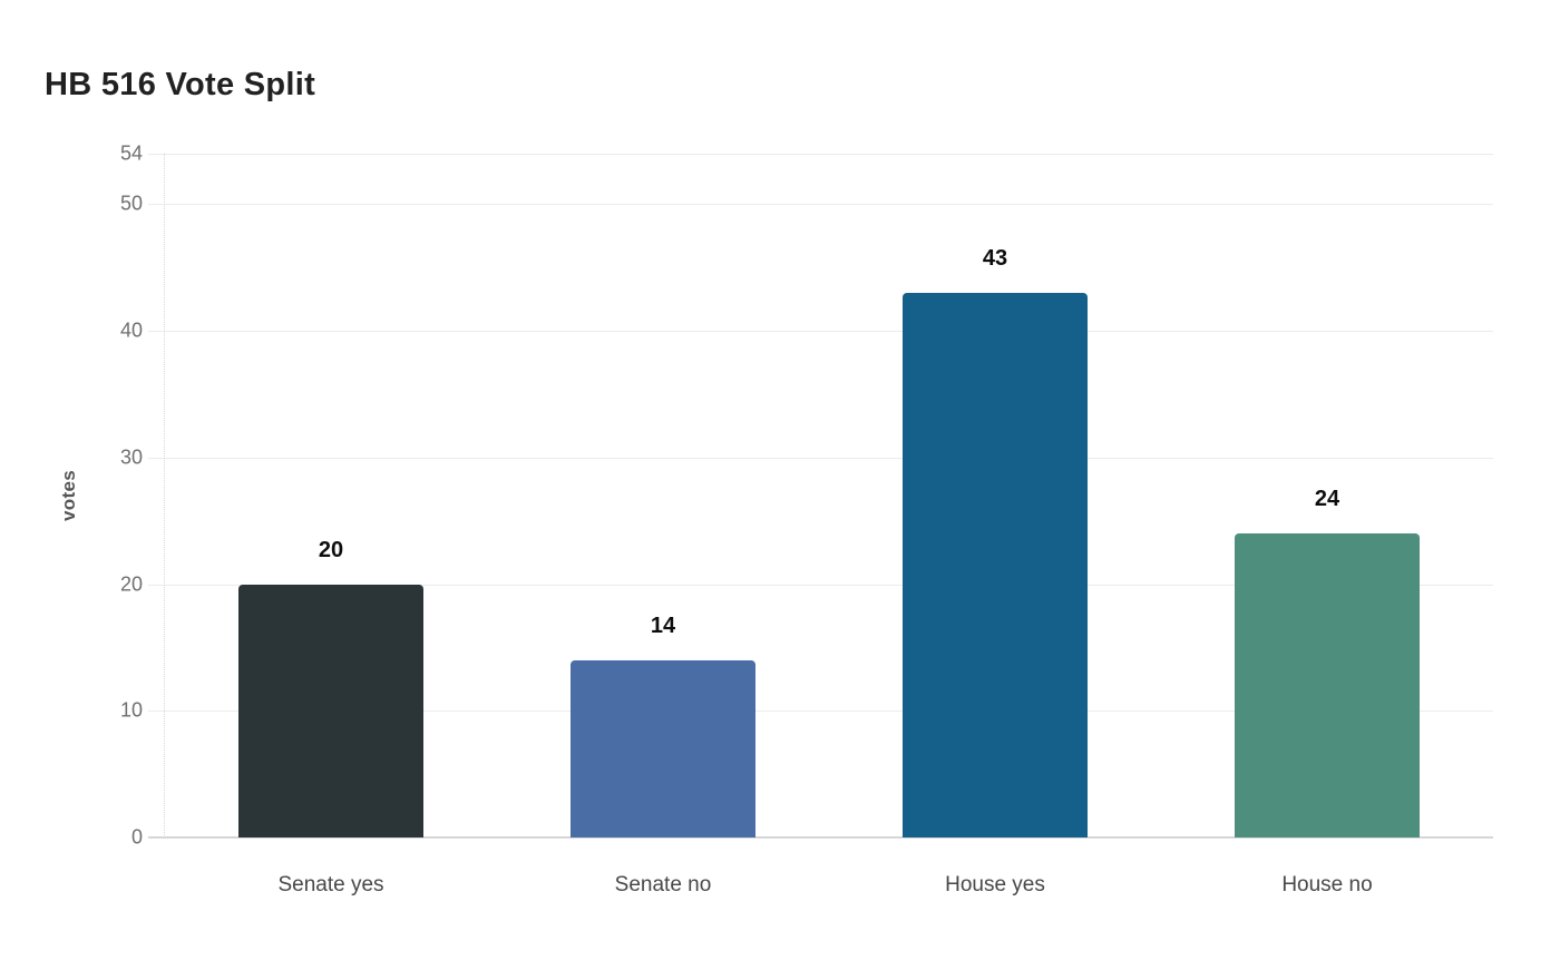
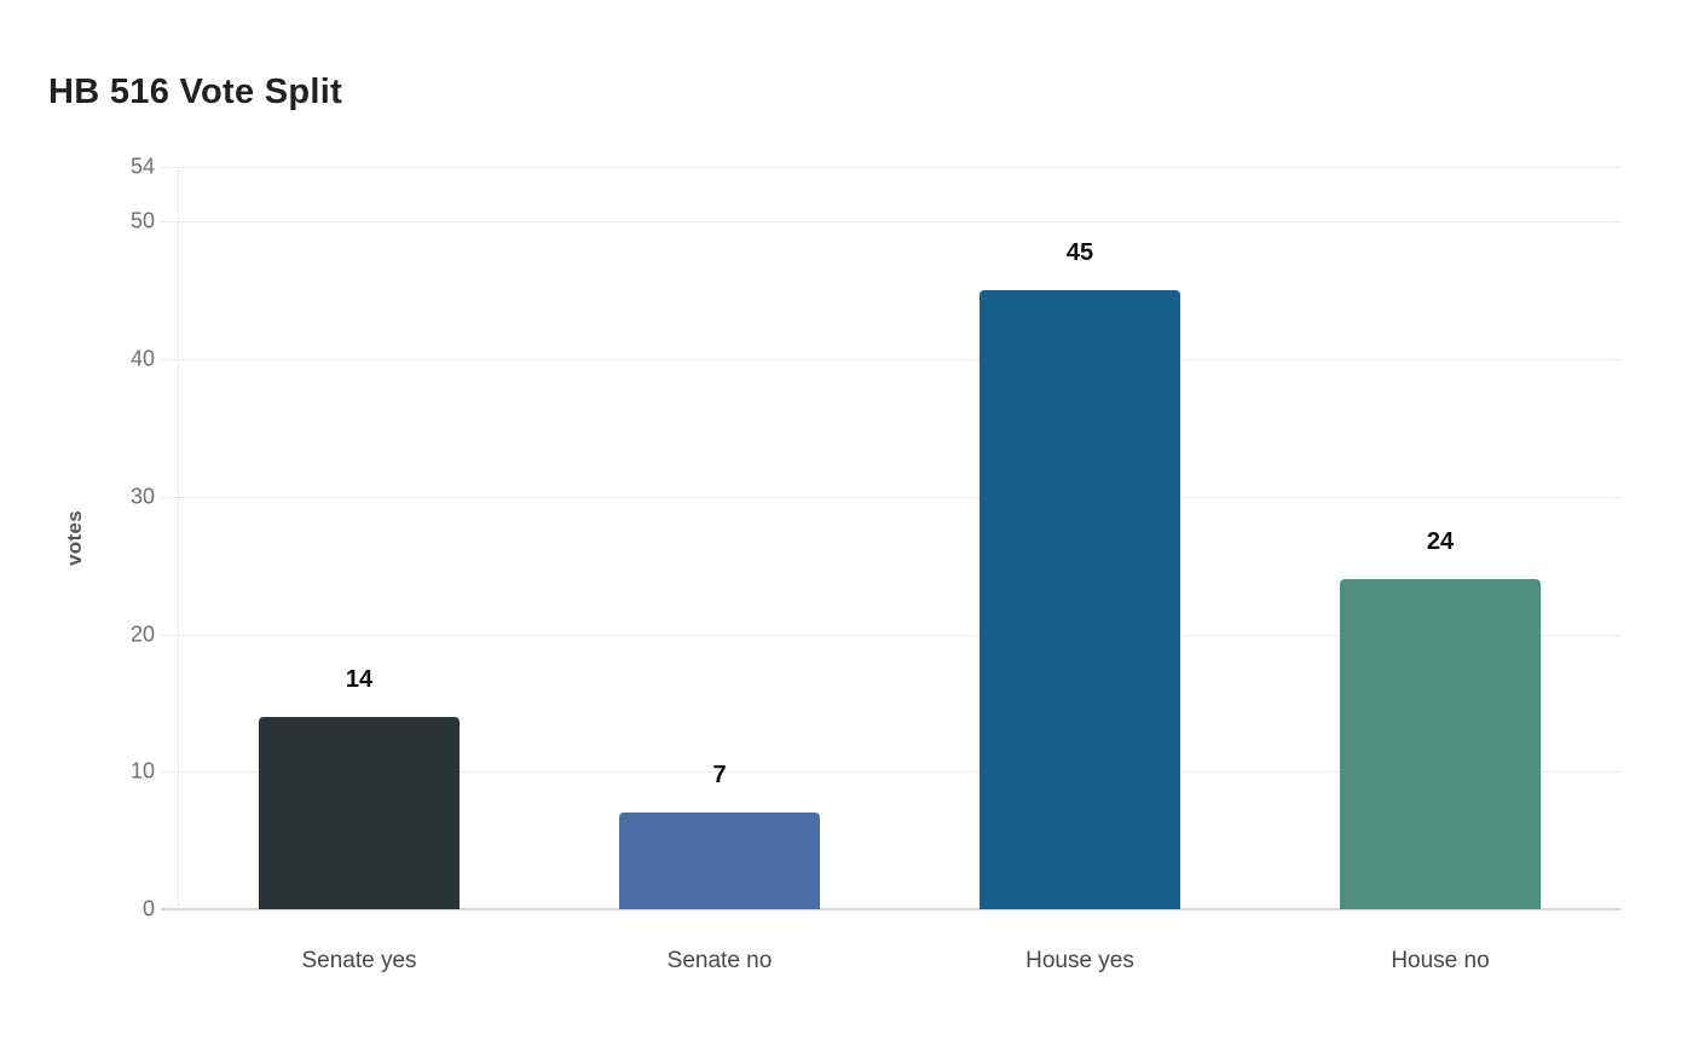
Senate yes: 20 -> 14
Senate no: 14 -> 7
House yes: 43 -> 45
